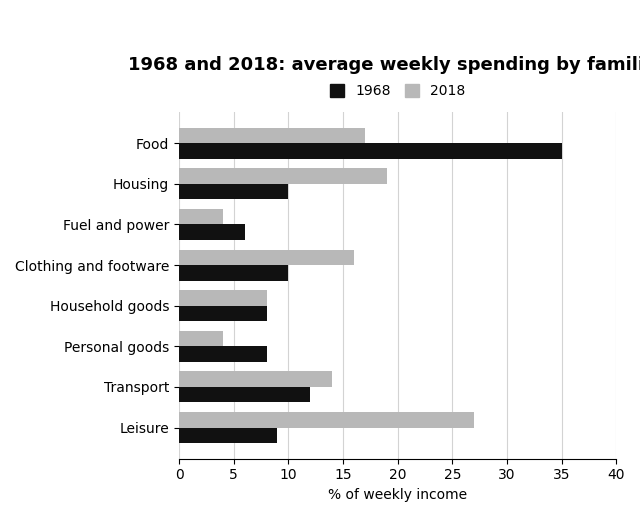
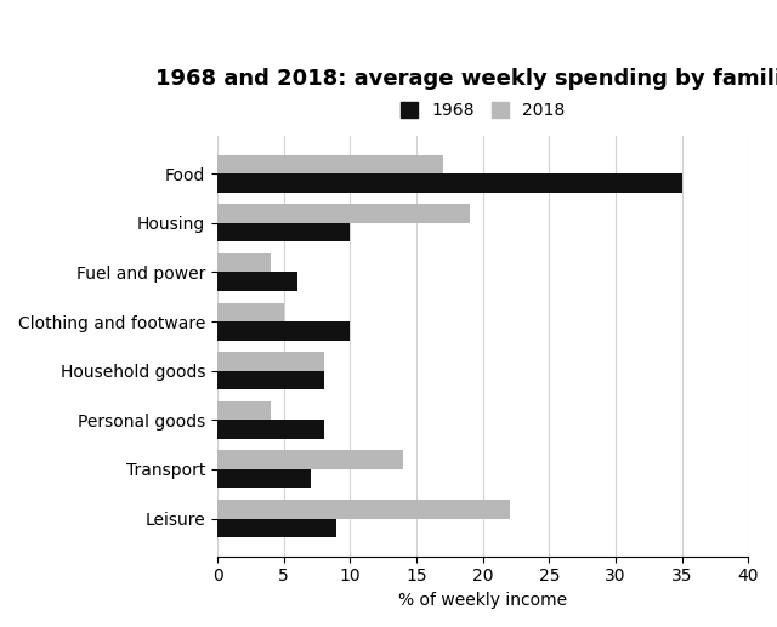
2018/Clothing and footware: 16 -> 5
1968/Transport: 12 -> 7
2018/Leisure: 27 -> 22
